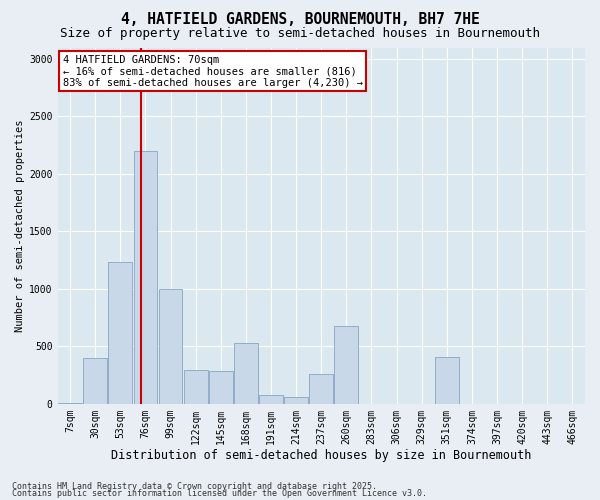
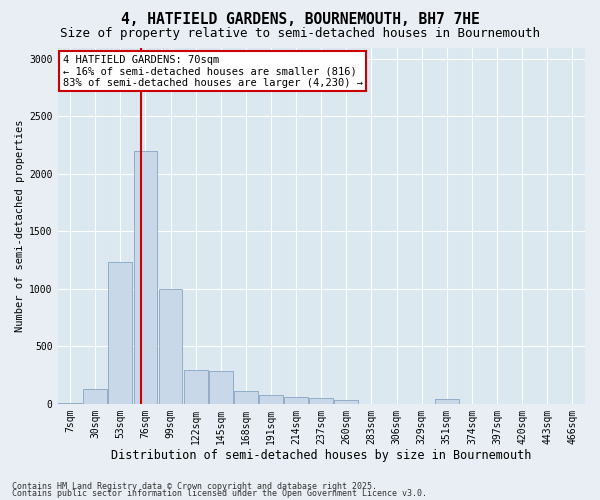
30sqm: 400 -> 130
168sqm: 530 -> 110
237sqm: 260 -> 50
260sqm: 680 -> 30
351sqm: 410 -> 40
